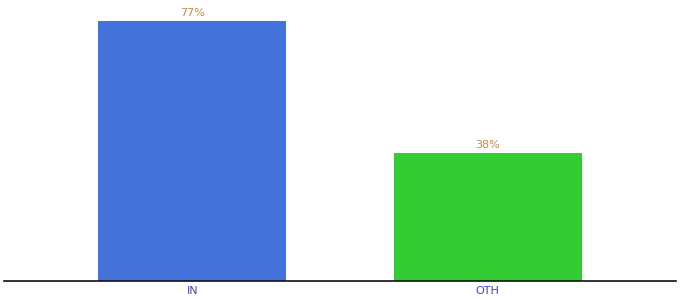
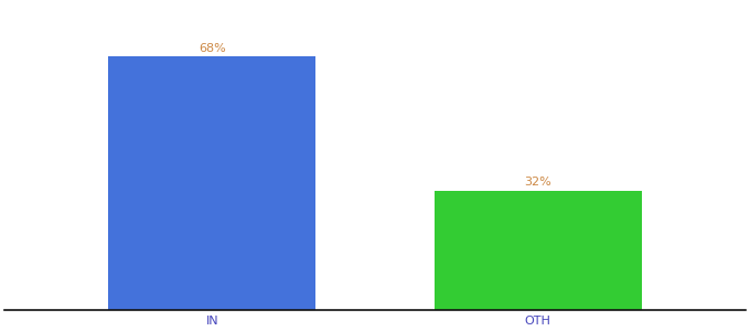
IN: 77% -> 68%
OTH: 38% -> 32%
